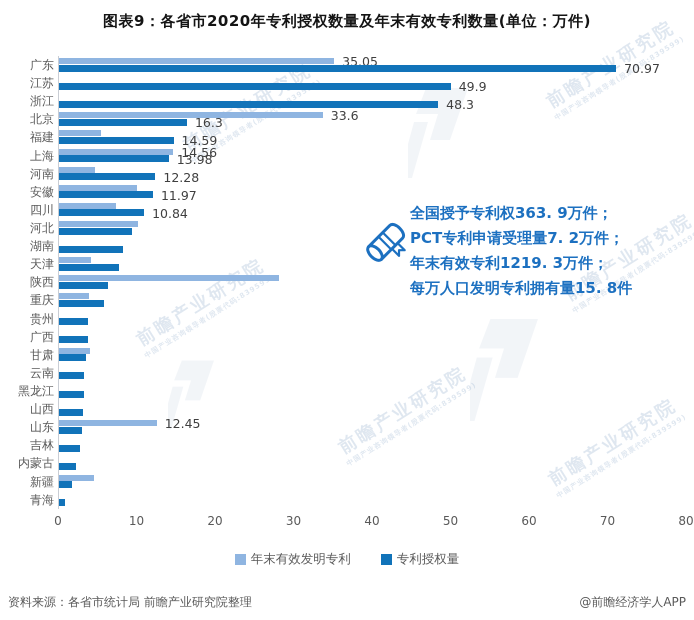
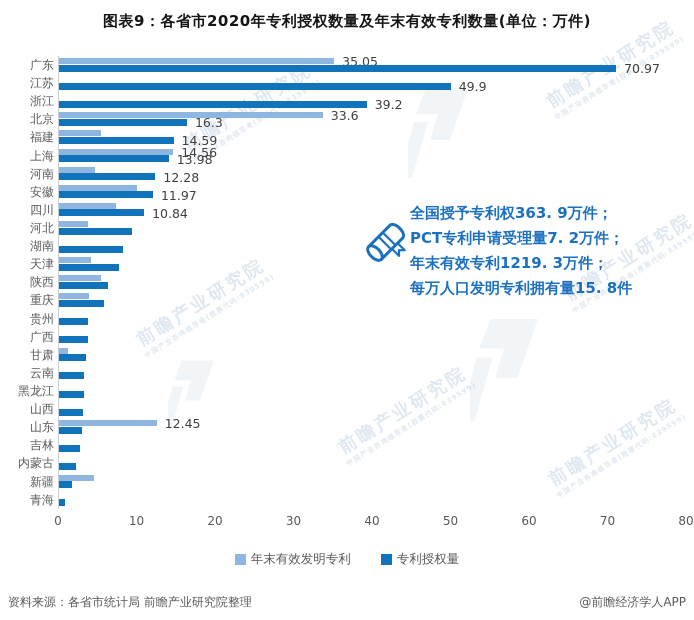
专利授权量/浙江: 48.3 -> 39.2
年末有效发明专利/河北: 10 -> 4
年末有效发明专利/陕西: 28 -> 5
年末有效发明专利/甘肃: 4 -> 1
